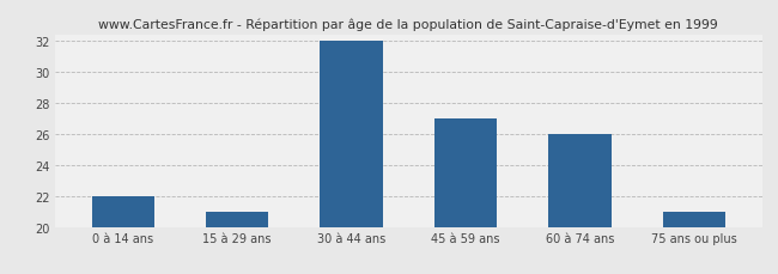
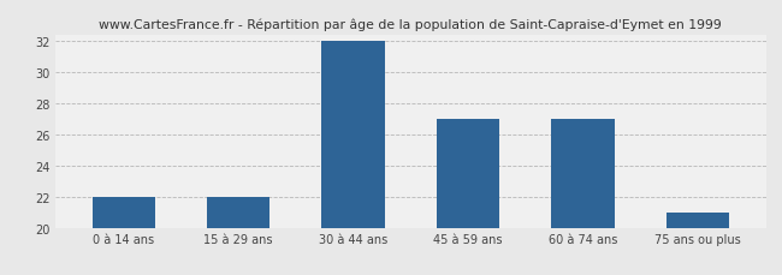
15 à 29 ans: 21 -> 22
60 à 74 ans: 26 -> 27
